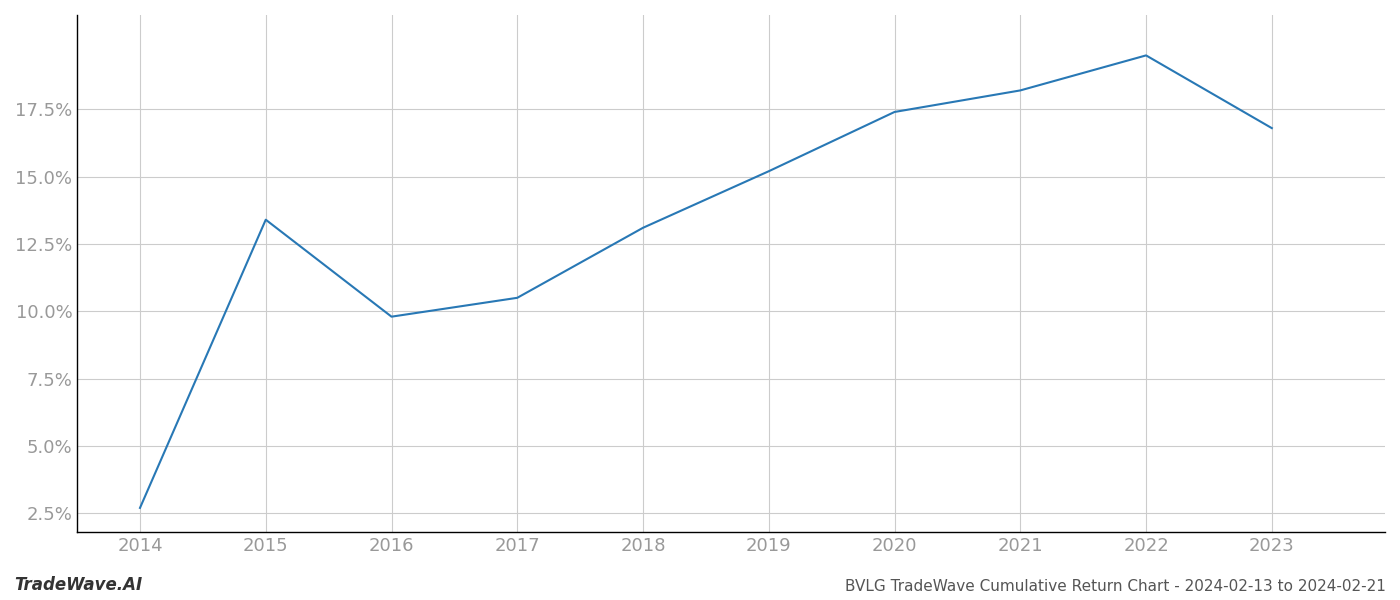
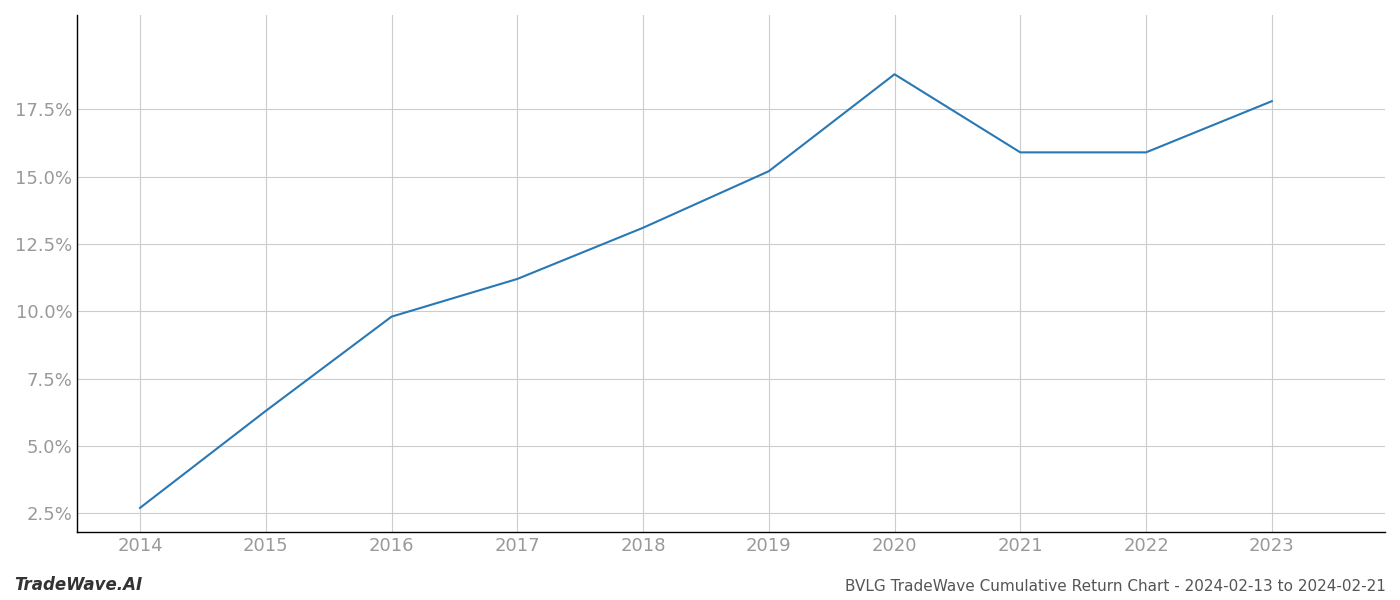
2015: 13.4% -> 6.3%
2017: 10.5% -> 11.2%
2020: 17.4% -> 18.8%
2021: 18.2% -> 15.9%
2022: 19.5% -> 15.9%
2023: 16.8% -> 17.8%
